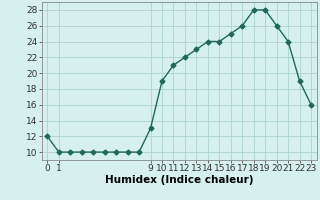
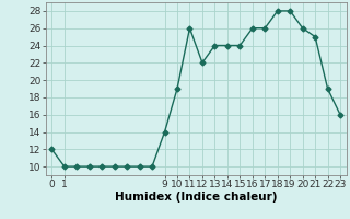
9: 13 -> 14
11: 21 -> 26
13: 23 -> 24
16: 25 -> 26
21: 24 -> 25
